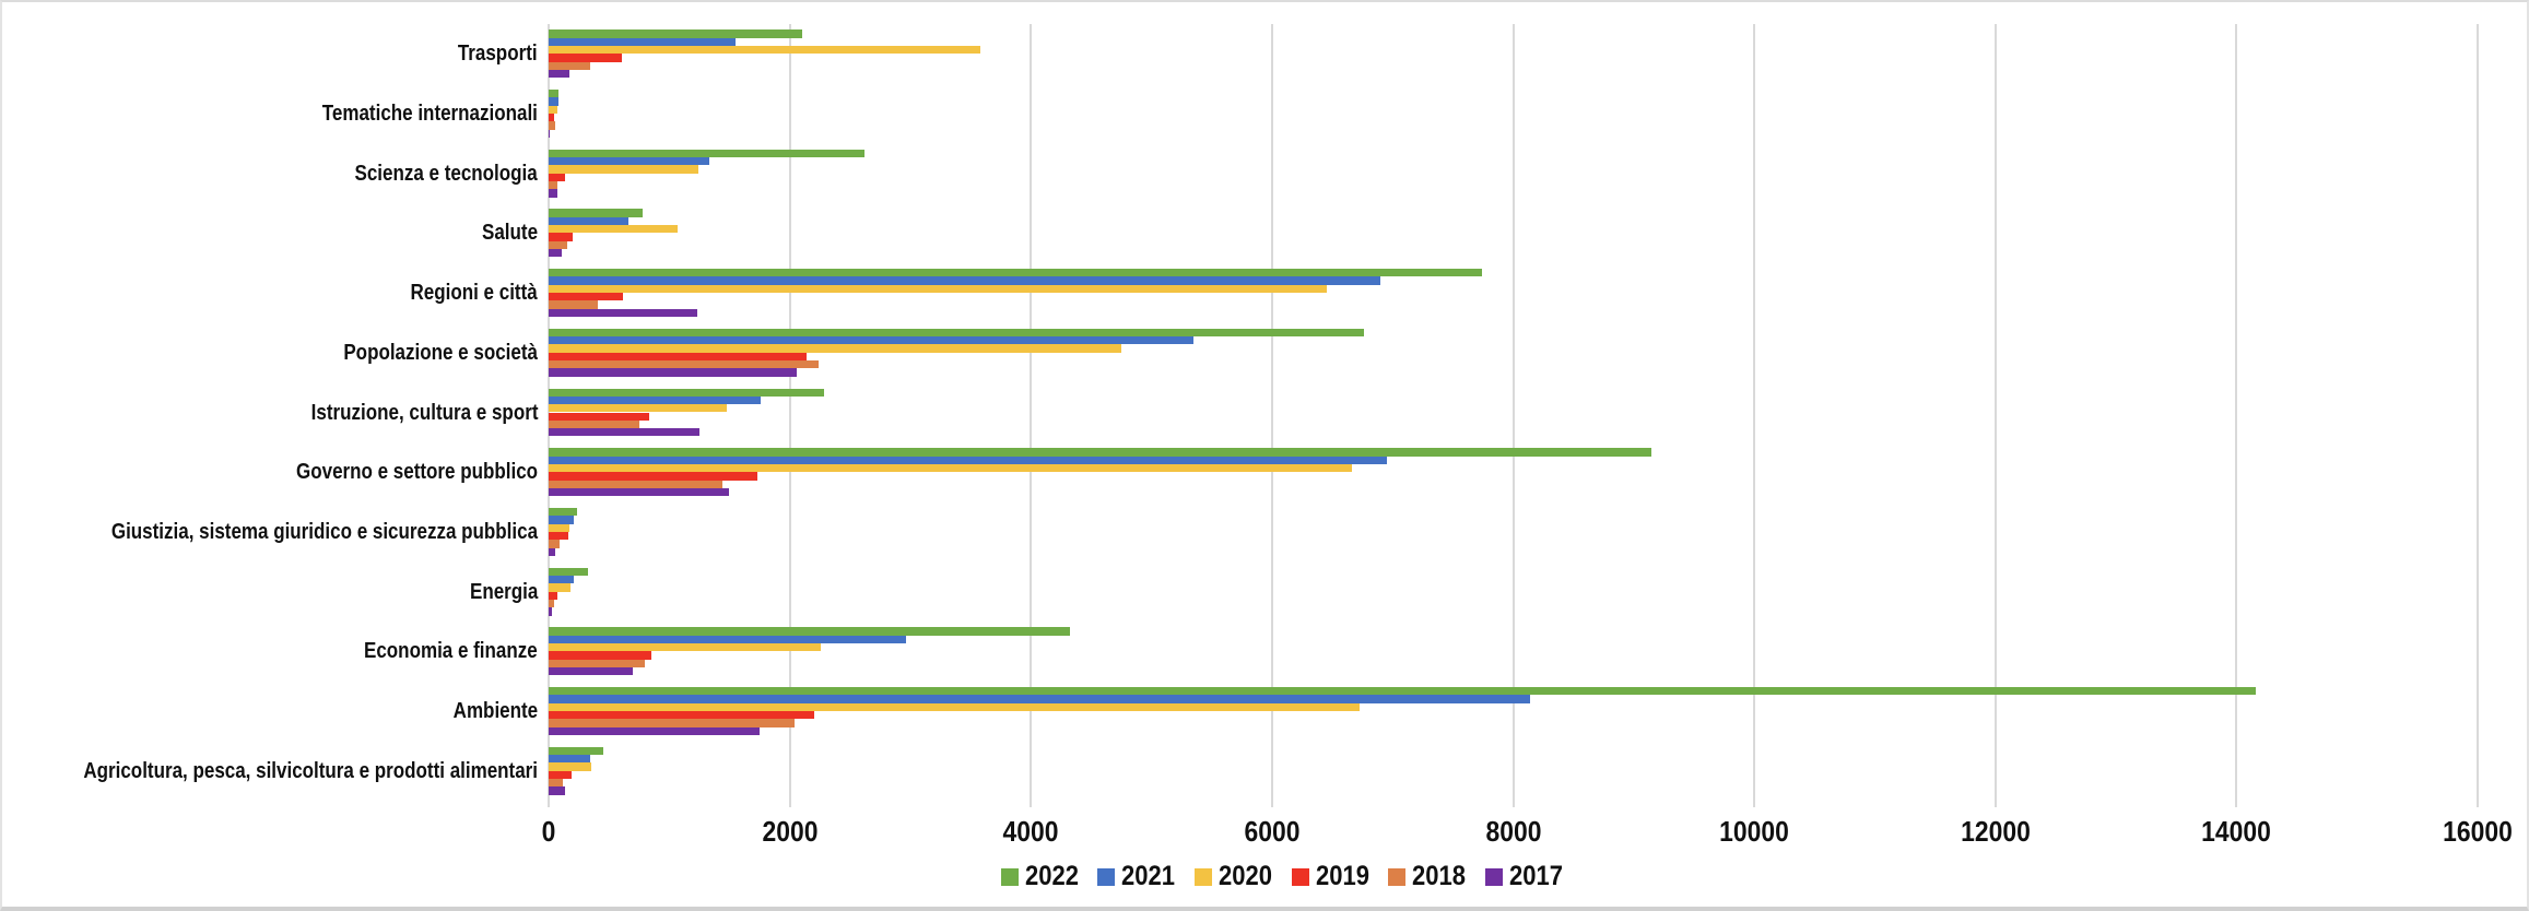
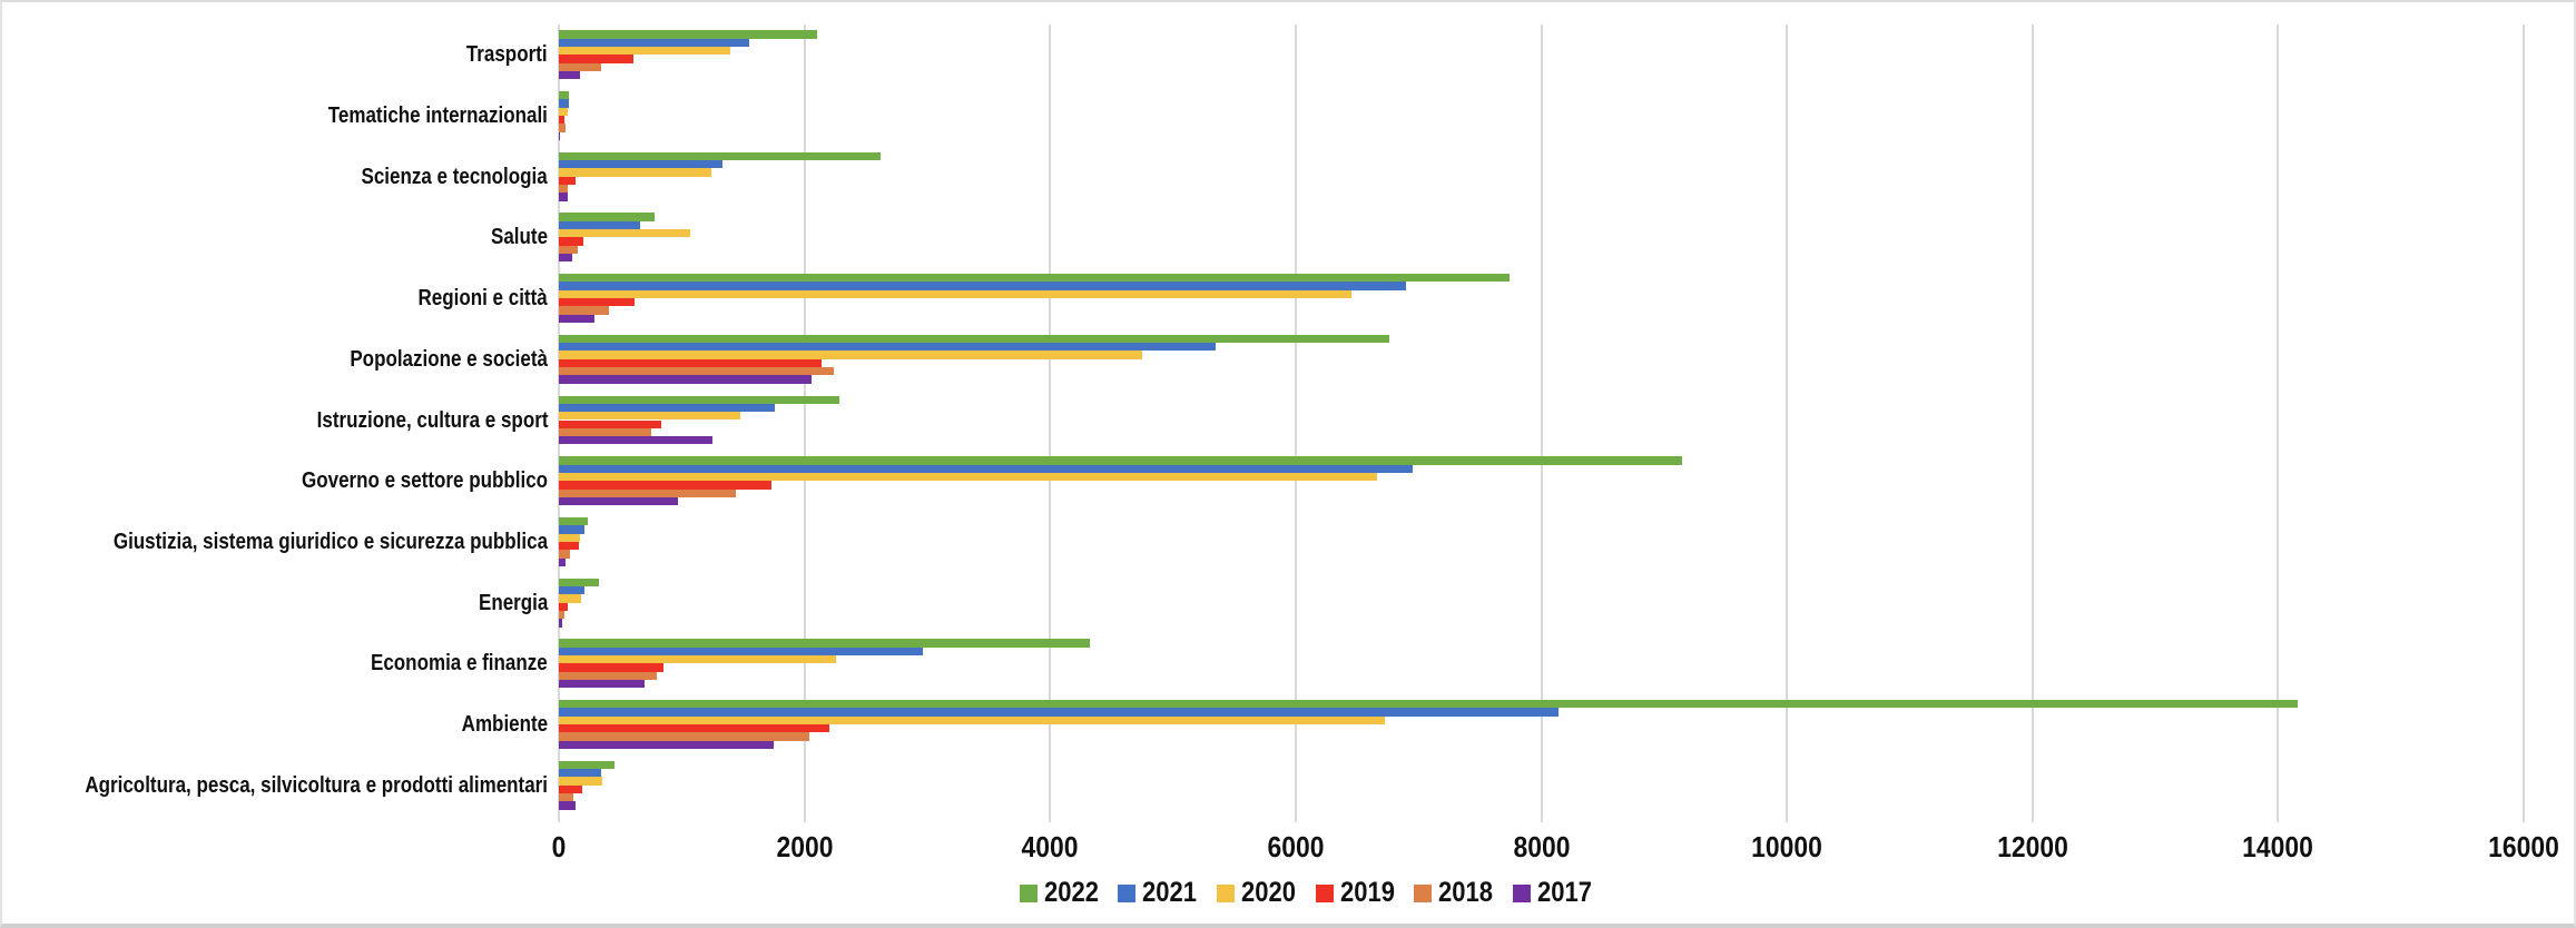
2020/Trasporti: 3580 -> 1400
2017/Regioni e città: 1230 -> 290
2017/Governo e settore pubblico: 1500 -> 970
